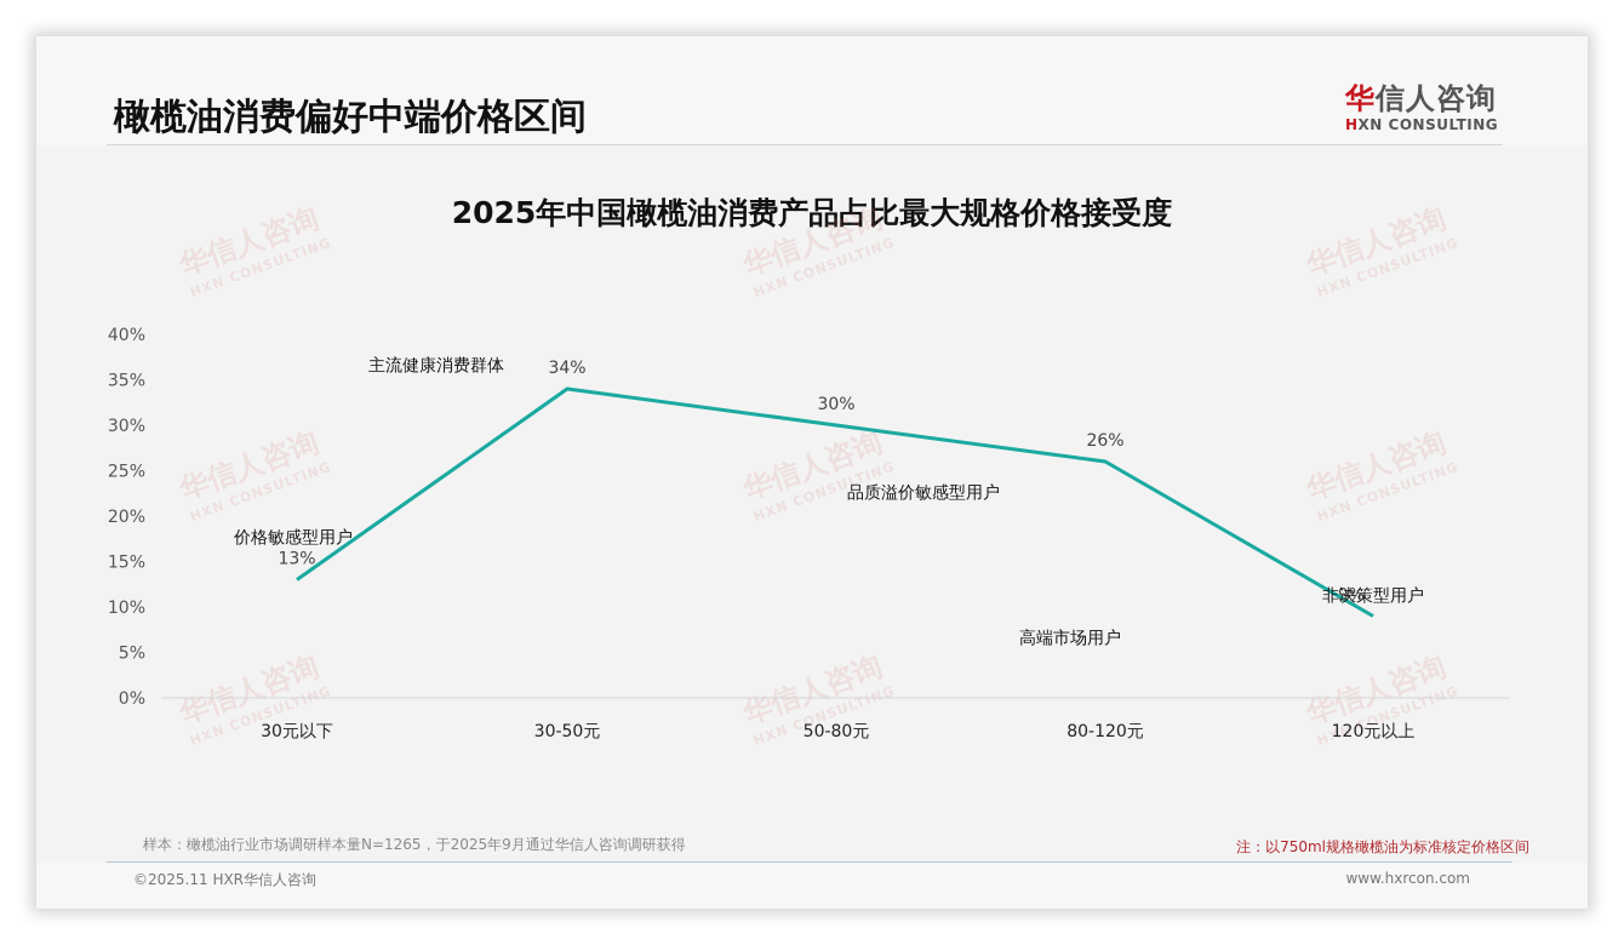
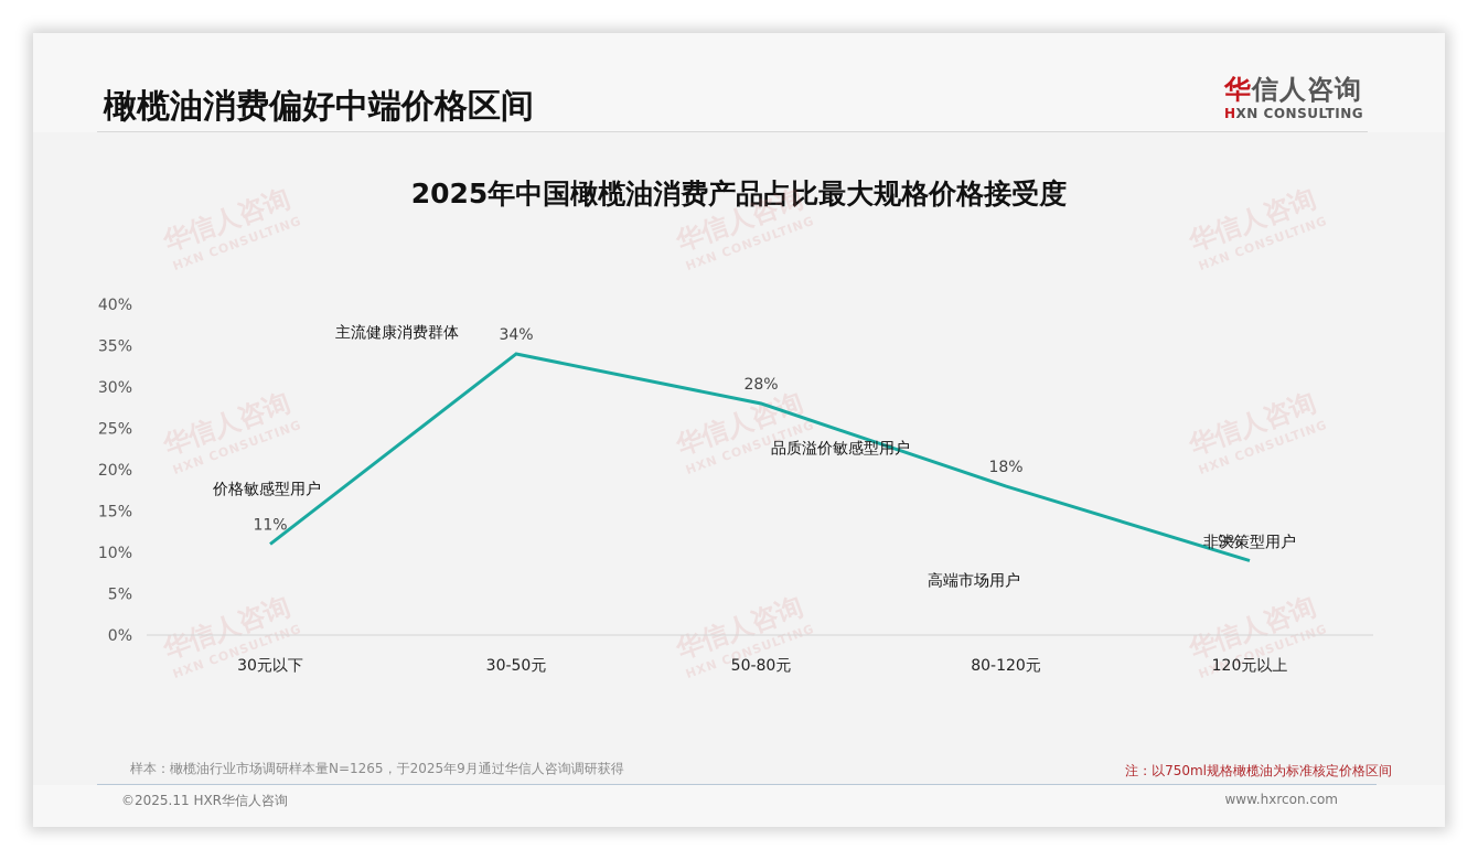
30元以下: 13% -> 11%
50-80元: 30% -> 28%
80-120元: 26% -> 18%
